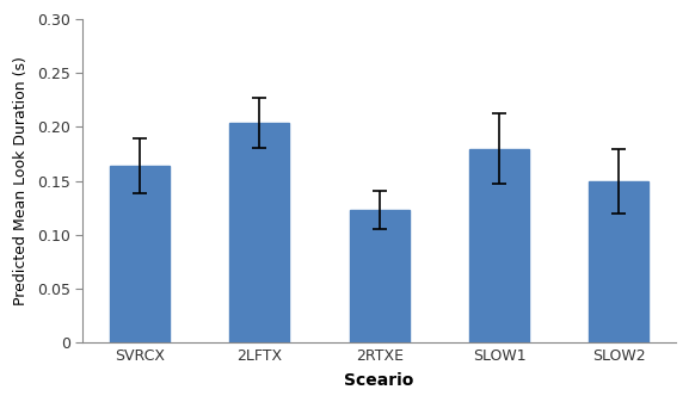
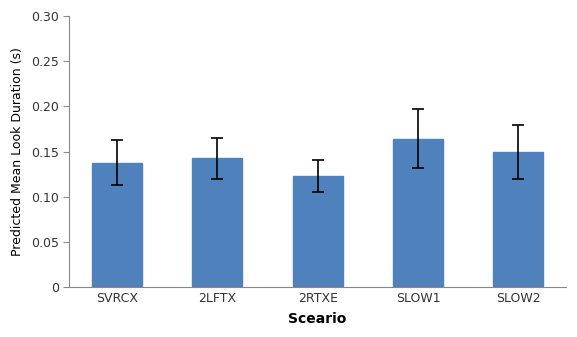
SVRCX: 0.164 -> 0.138
2LFTX: 0.204 -> 0.142
SLOW1: 0.180 -> 0.165
